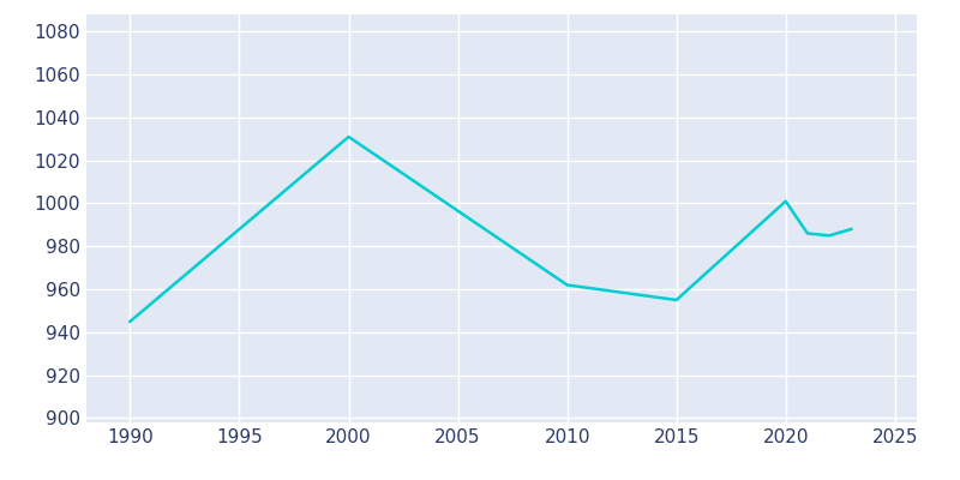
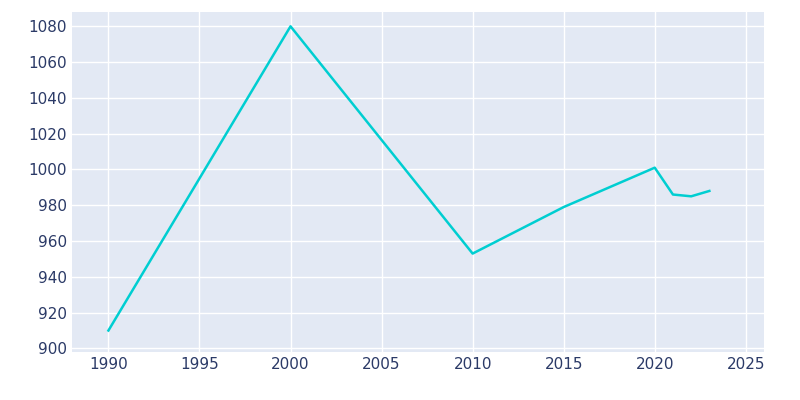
1990: 945 -> 910
2000: 1031 -> 1080
2010: 962 -> 953
2015: 955 -> 979
